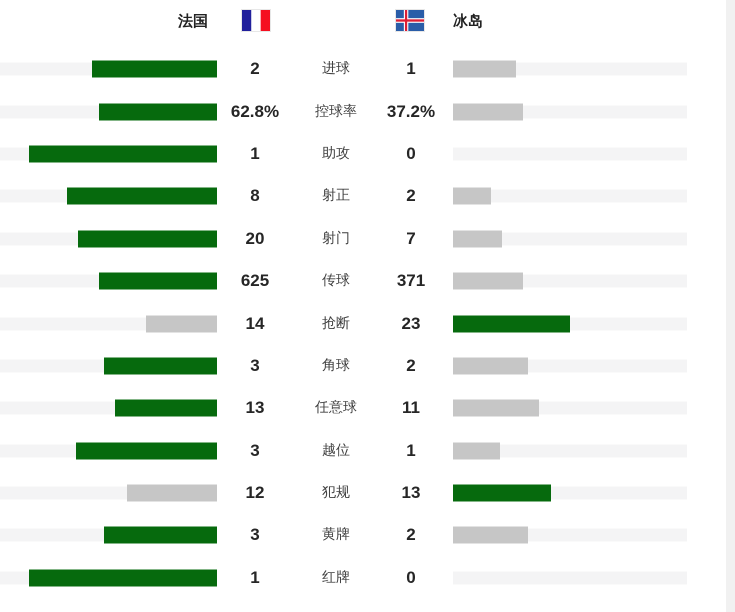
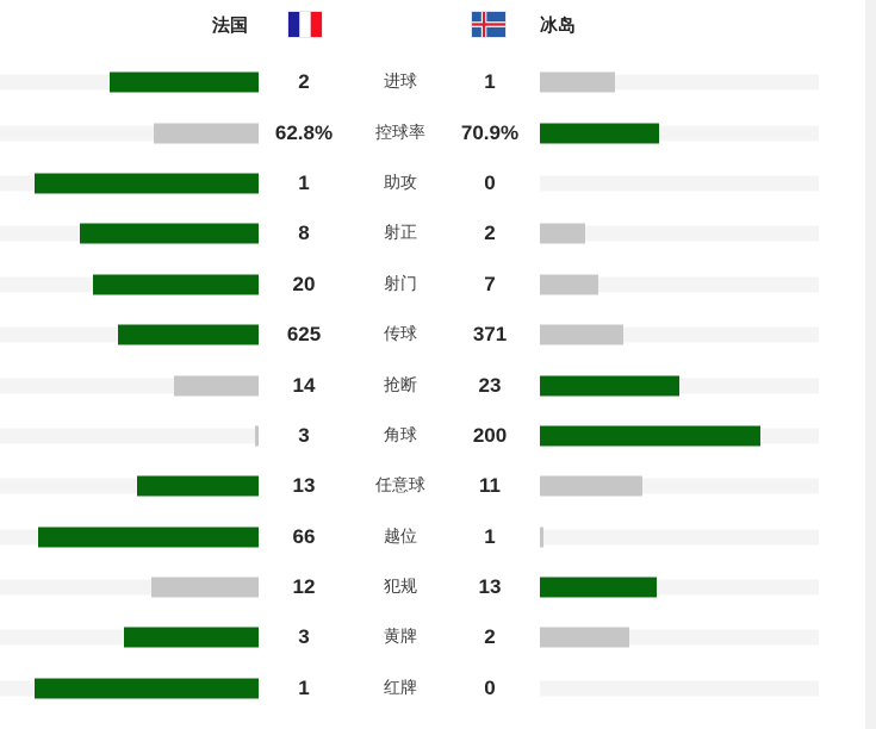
冰岛/控球率: 37.2% -> 70.9%
冰岛/角球: 2 -> 200
法国/越位: 3 -> 66
